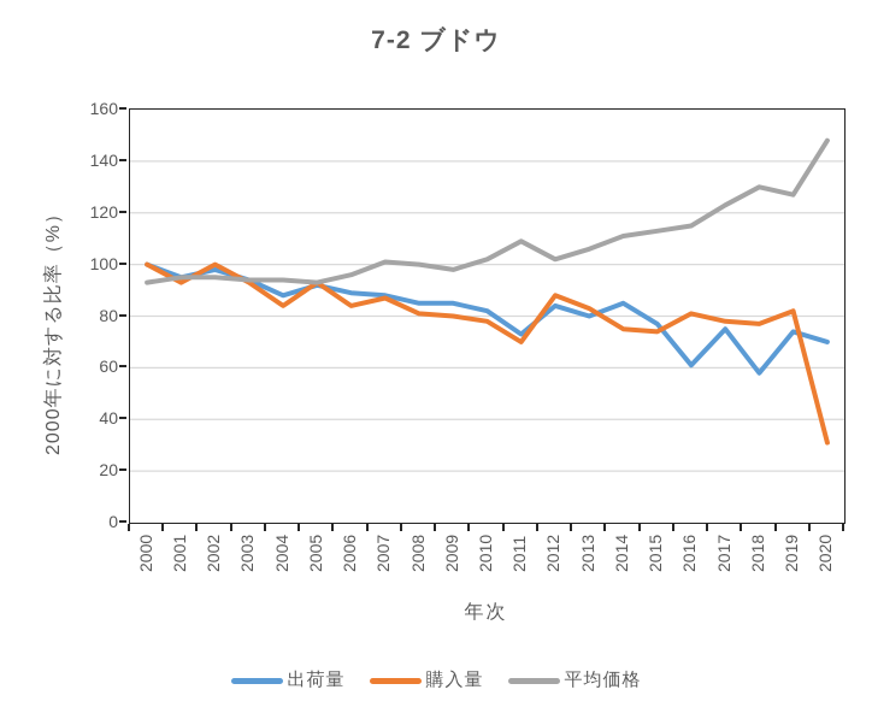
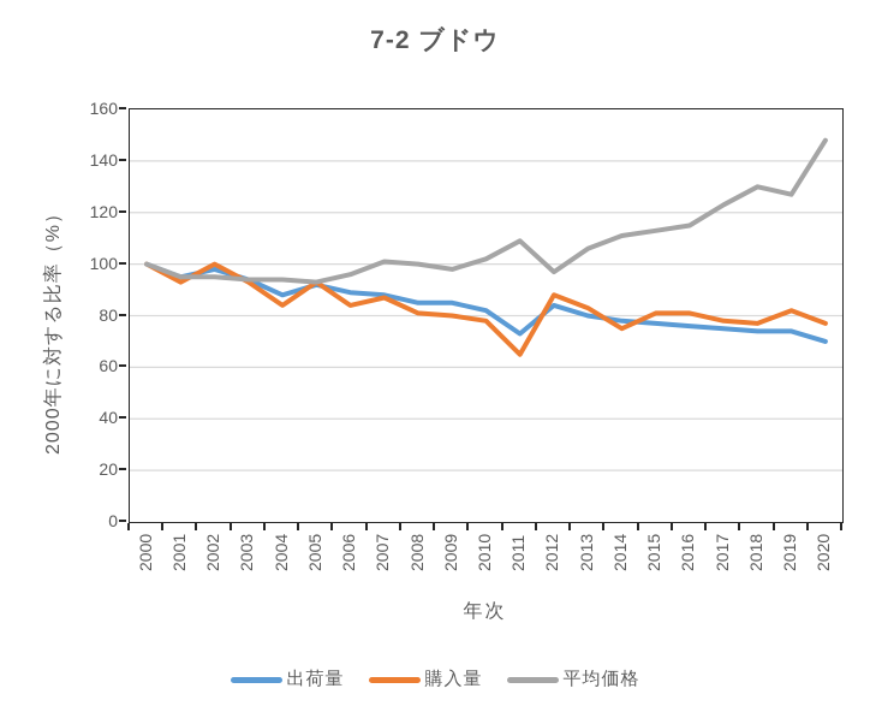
平均価格/2000: 93 -> 100
購入量/2011: 70 -> 65
平均価格/2012: 102 -> 97
出荷量/2014: 85 -> 78
購入量/2015: 74 -> 81
出荷量/2016: 61 -> 76
出荷量/2018: 58 -> 74
購入量/2020: 31 -> 77
